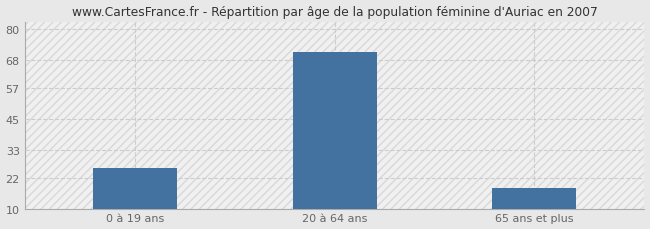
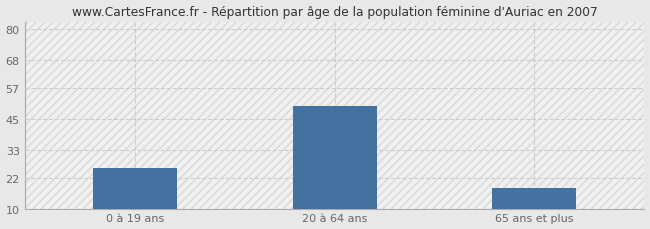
20 à 64 ans: 71 -> 50
